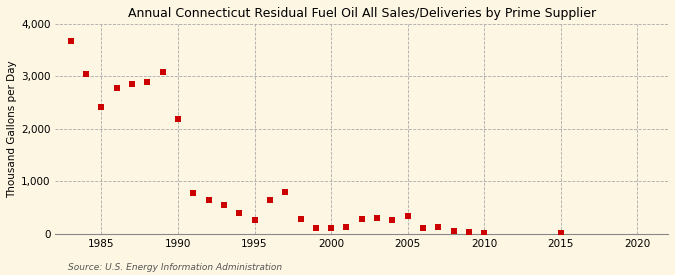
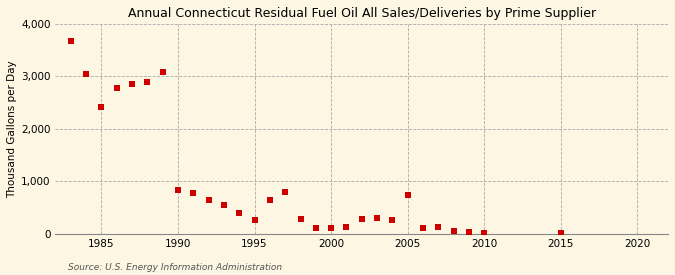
1990: 2,190 -> 840
2005: 350 -> 740
